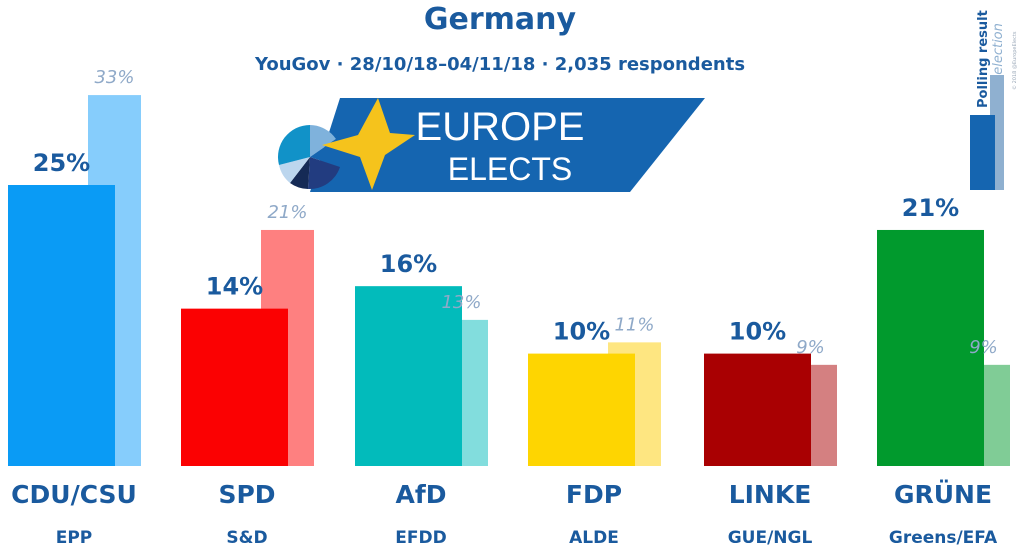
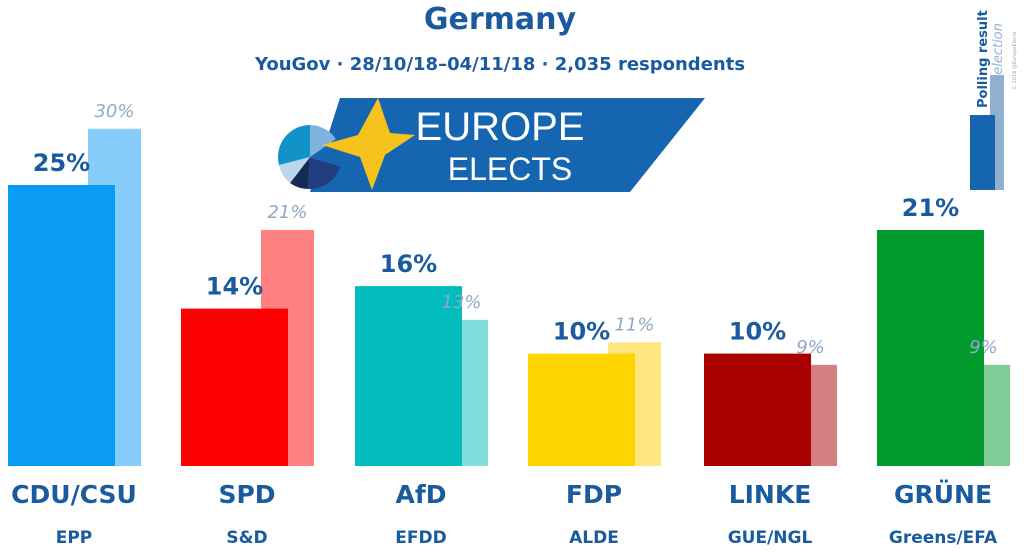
2017 election/CDU/CSU: 33% -> 30%
